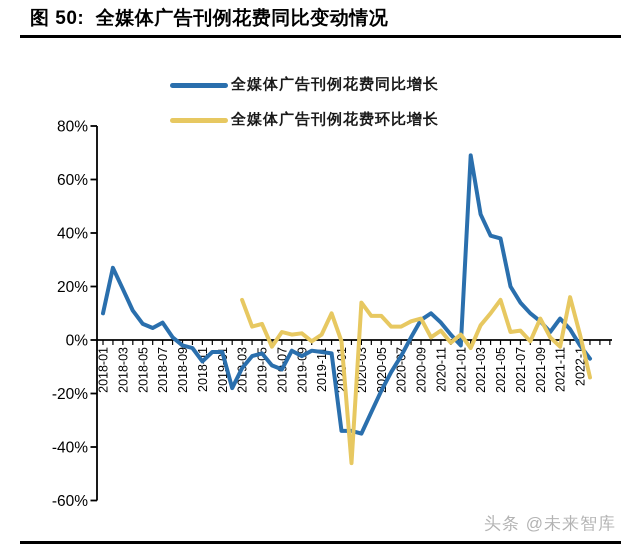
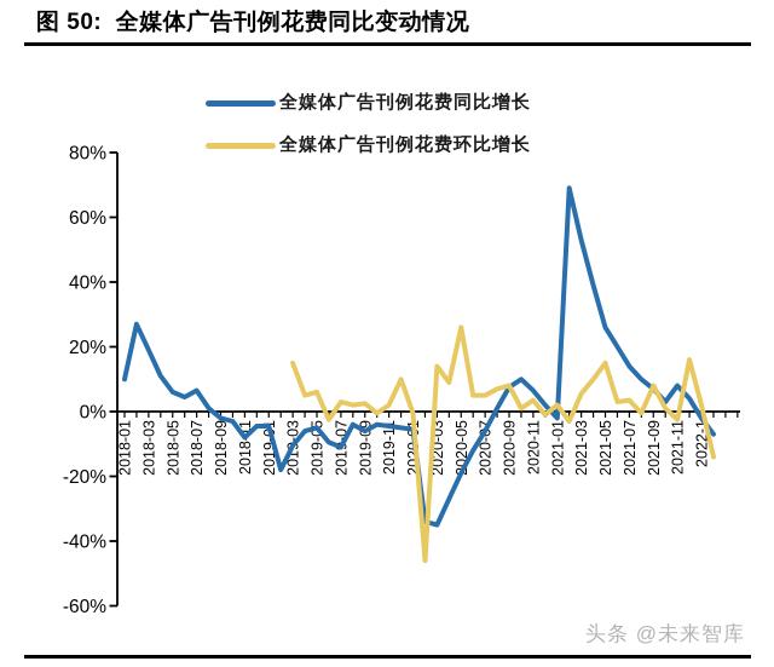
全媒体广告刊例花费同比增长/2020-01: -34% -> -6%
全媒体广告刊例花费环比增长/2020-05: 9% -> 26%
全媒体广告刊例花费同比增长/2021-03: 47% -> 53%
全媒体广告刊例花费同比增长/2021-05: 38% -> 26%
